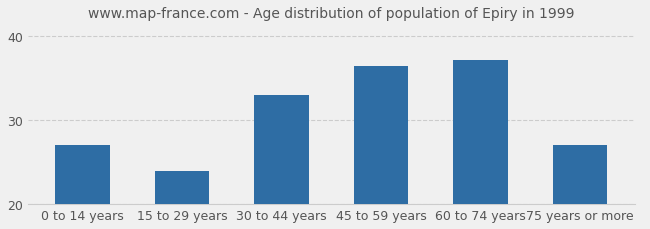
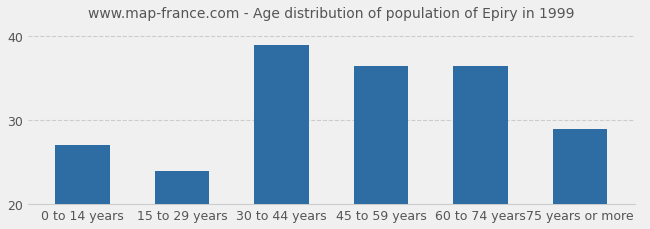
30 to 44 years: 33.0 -> 39.0
60 to 74 years: 37.2 -> 36.5
75 years or more: 27.0 -> 29.0
